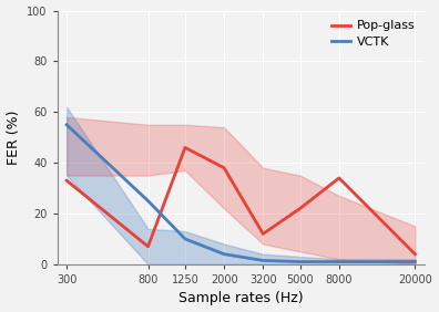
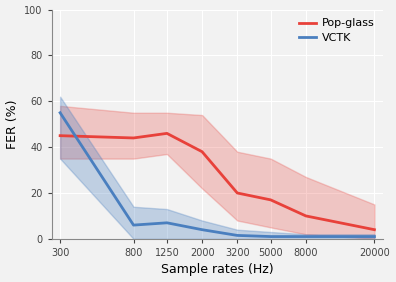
Pop-glass/300: 33 -> 45
Pop-glass/800: 7 -> 44
VCTK/800: 25.0 -> 6.0
VCTK/1250: 10.0 -> 7.0
Pop-glass/3200: 12 -> 20
Pop-glass/5000: 22 -> 17
Pop-glass/8000: 34 -> 10
